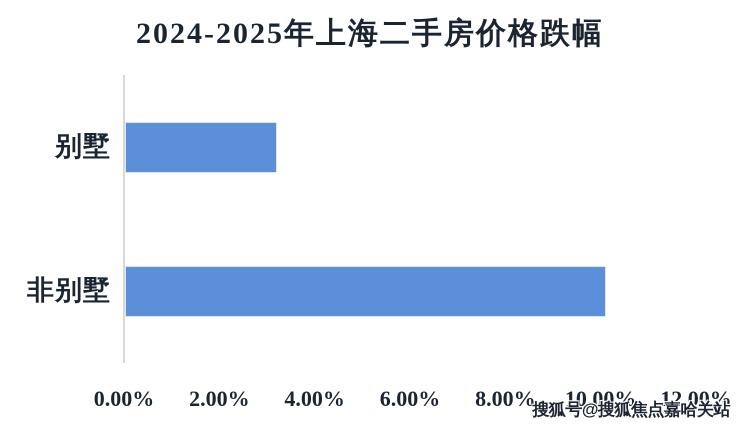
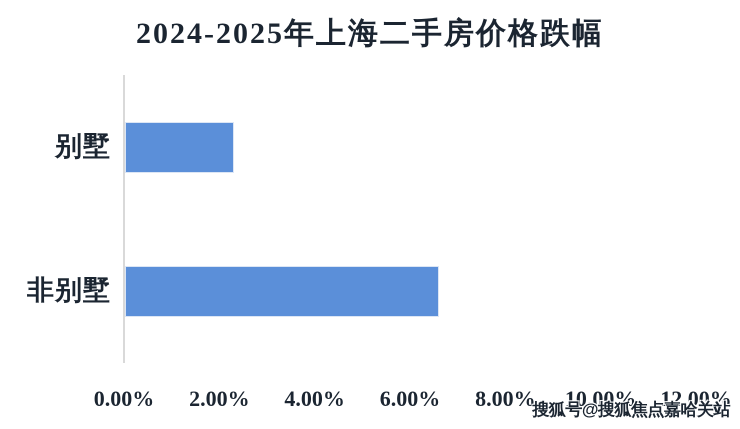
别墅: 3.2% -> 2.3%
非别墅: 10.1% -> 6.6%
